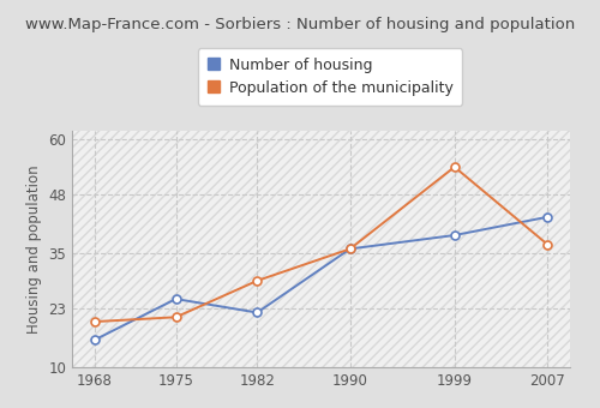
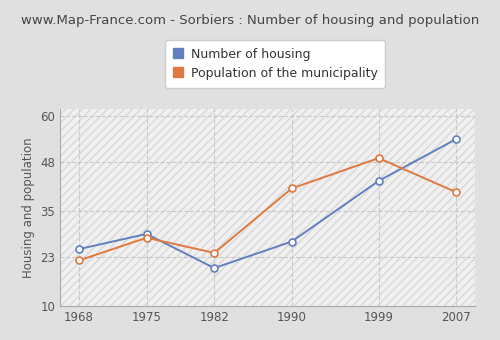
Number of housing/1968: 16 -> 25
Population of the municipality/1968: 20 -> 22
Number of housing/1975: 25 -> 29
Population of the municipality/1975: 21 -> 28
Number of housing/1982: 22 -> 20
Population of the municipality/1982: 29 -> 24
Number of housing/1990: 36 -> 27
Population of the municipality/1990: 36 -> 41
Number of housing/1999: 39 -> 43
Population of the municipality/1999: 54 -> 49
Number of housing/2007: 43 -> 54
Population of the municipality/2007: 37 -> 40
